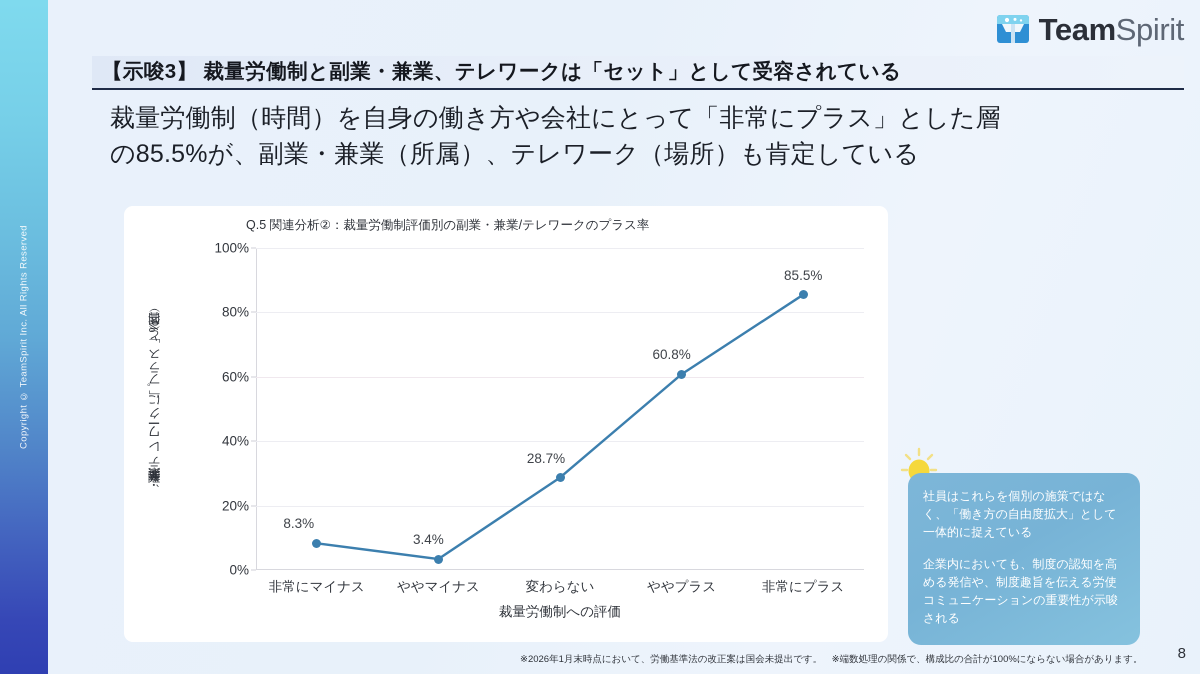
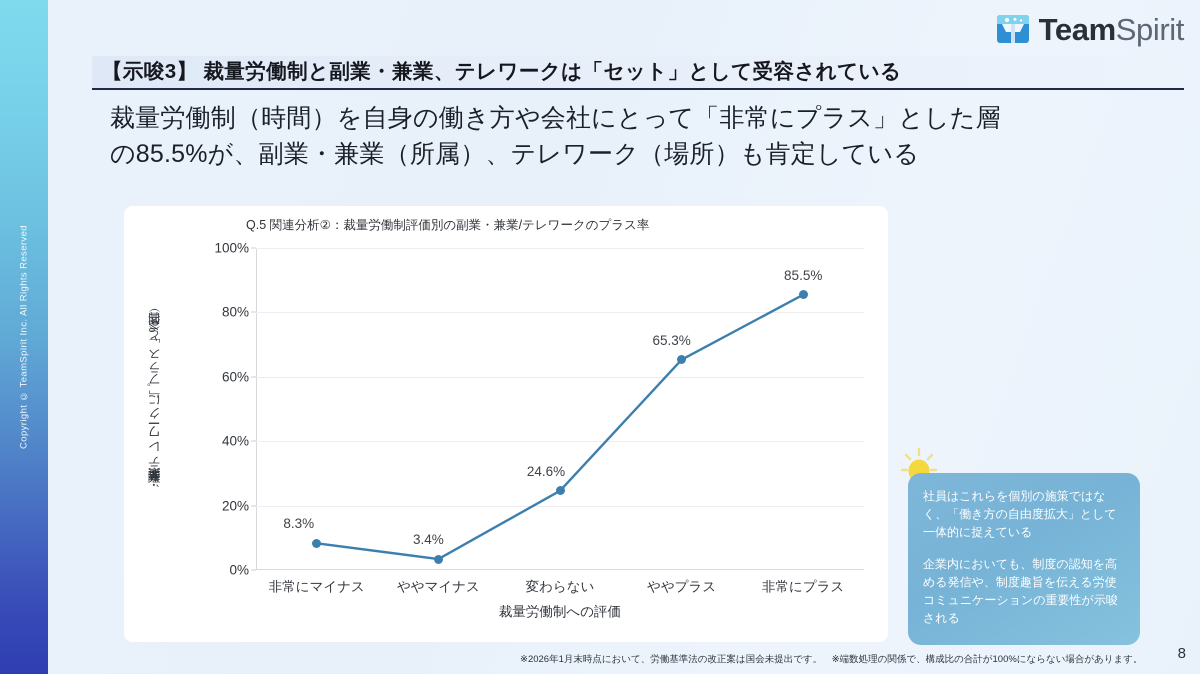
変わらない: 28.7% -> 24.6%
ややプラス: 60.8% -> 65.3%
